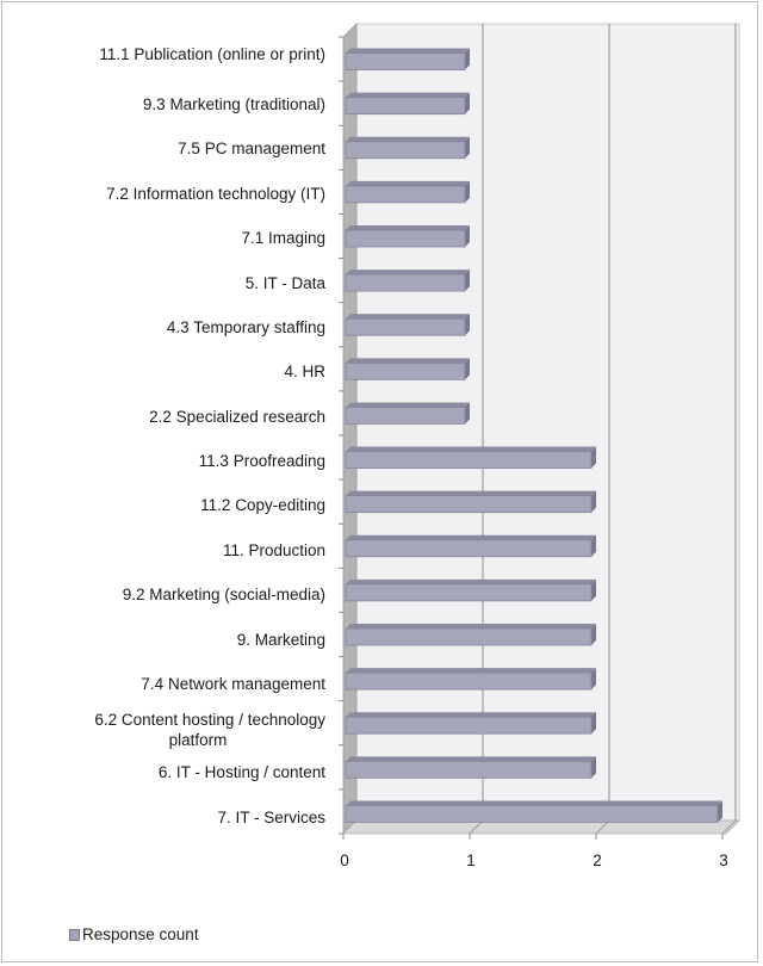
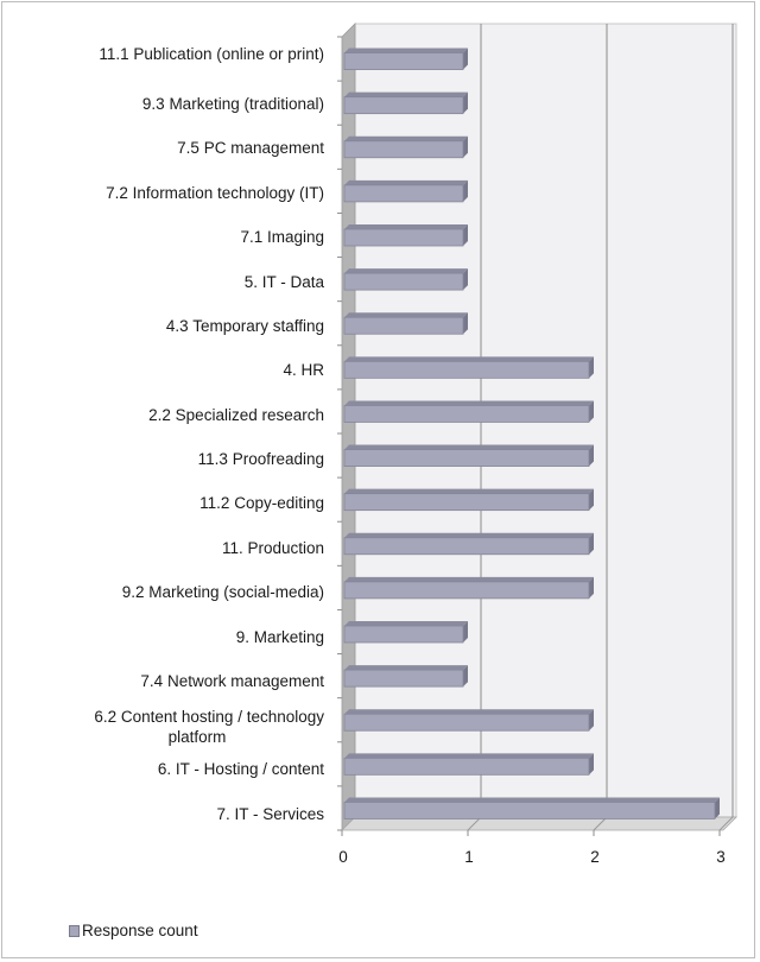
4. HR: 1 -> 2
2.2 Specialized research: 1 -> 2
9. Marketing: 2 -> 1
7.4 Network management: 2 -> 1
